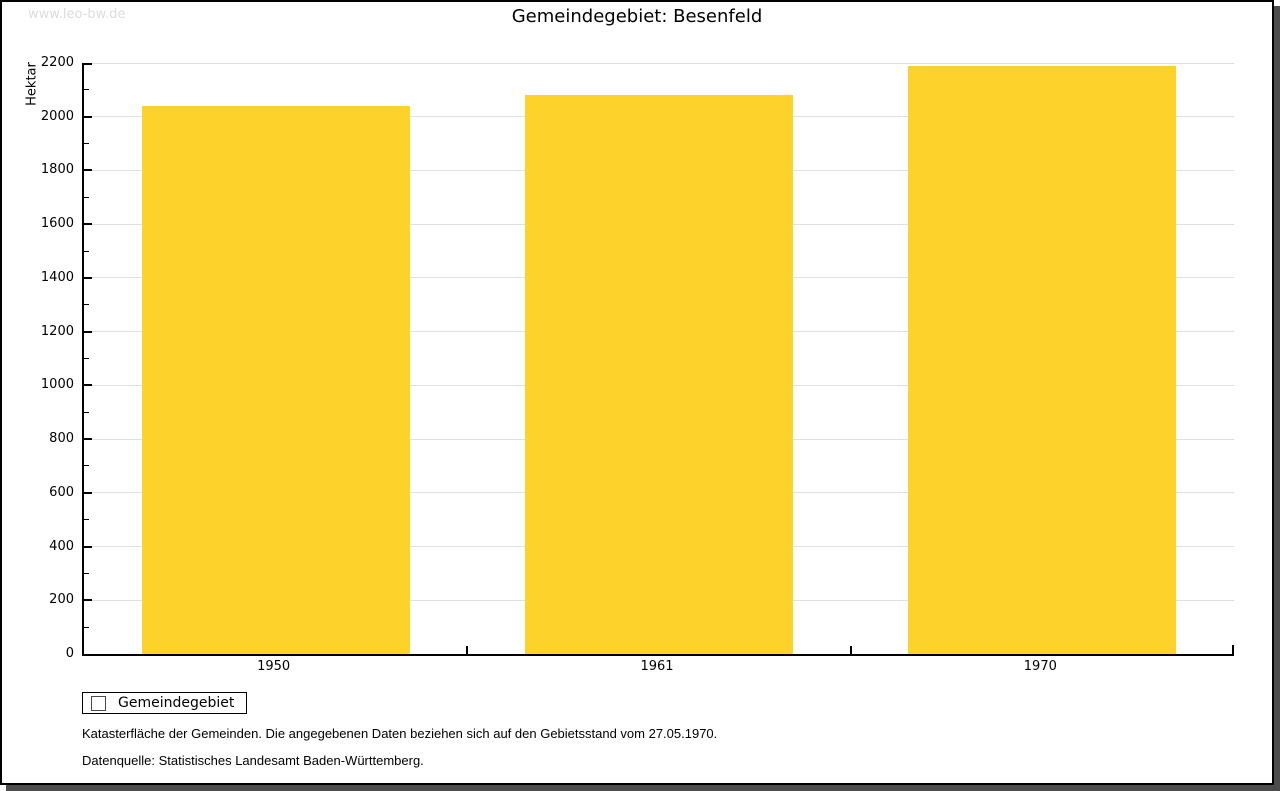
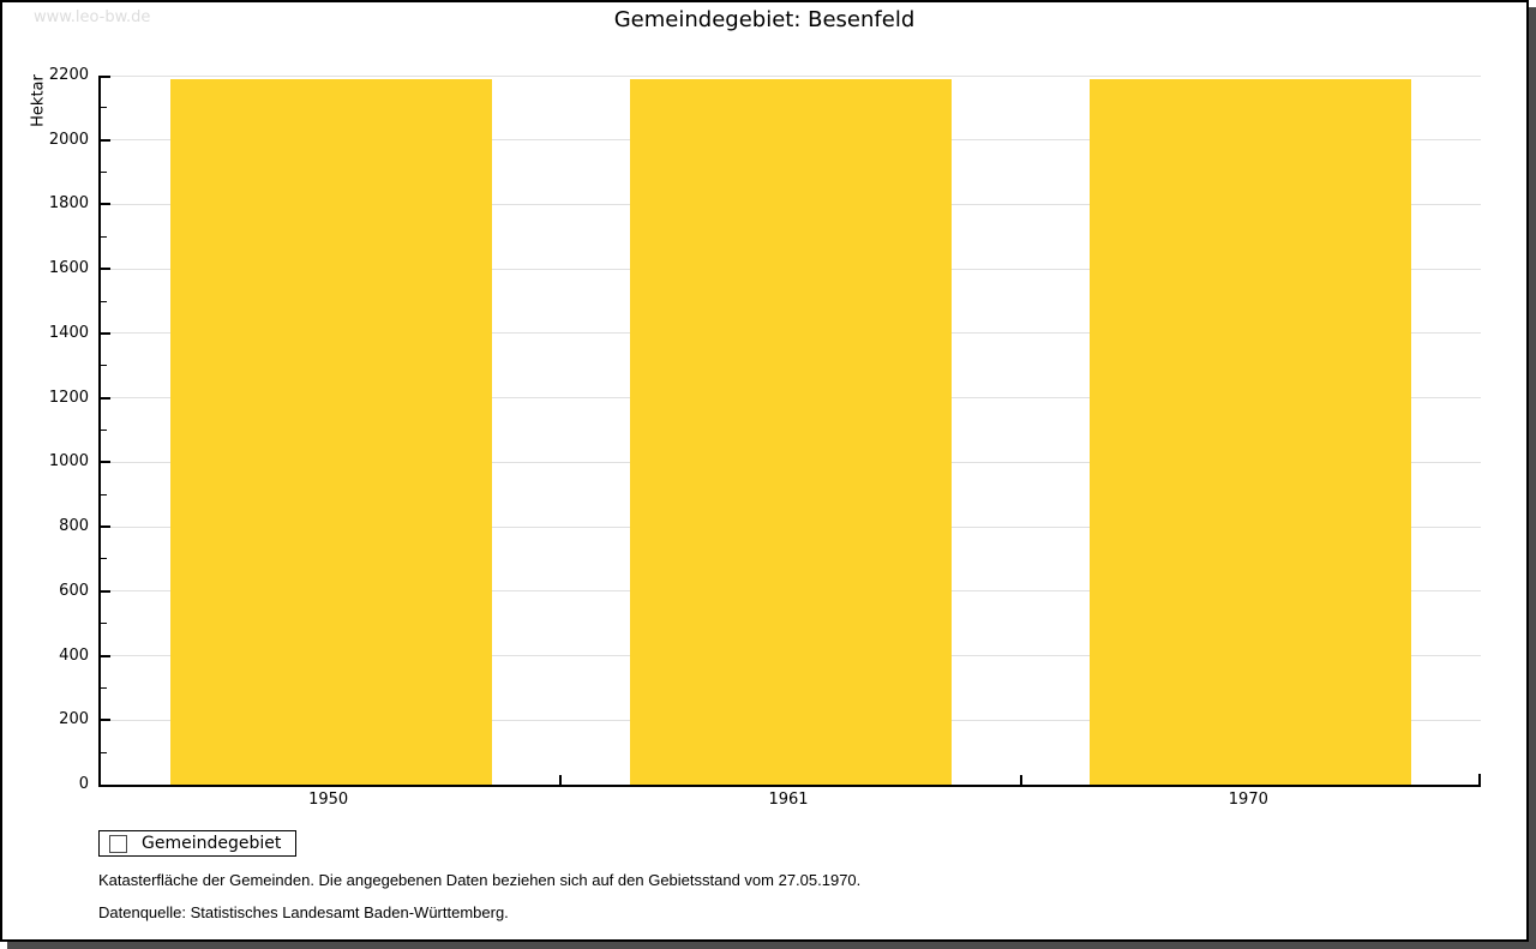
1950: 2040 -> 2190
1961: 2080 -> 2190
